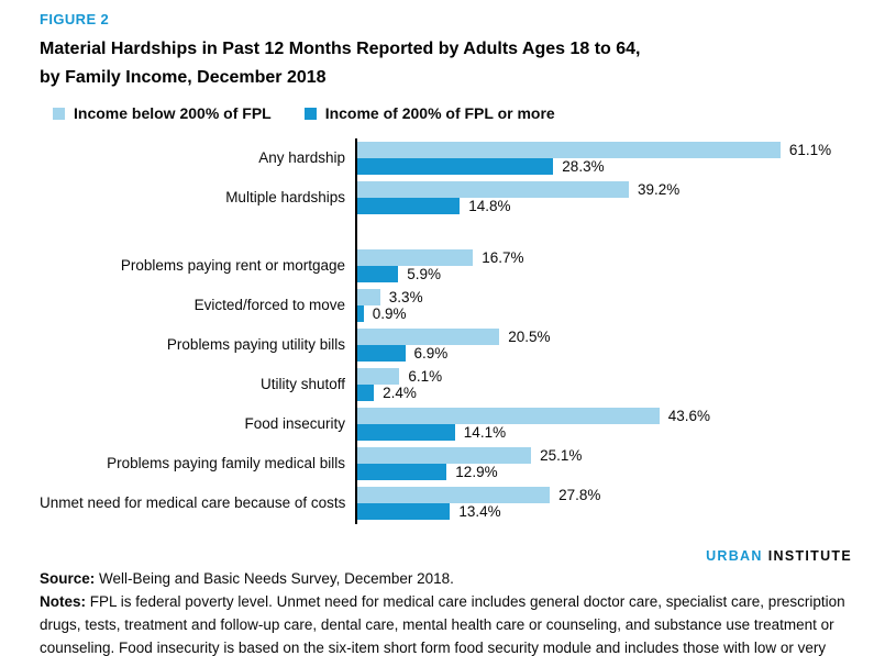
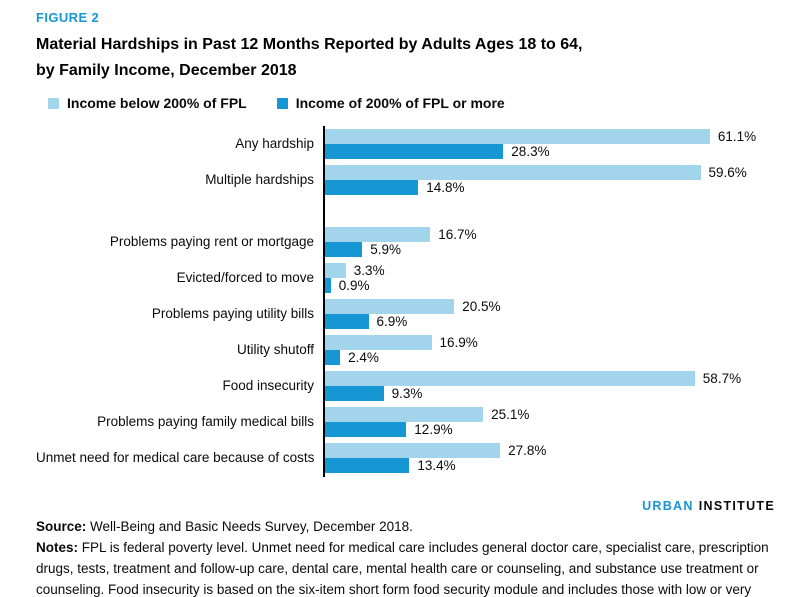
Income below 200% of FPL/Multiple hardships: 39.2% -> 59.6%
Income below 200% of FPL/Utility shutoff: 6.1% -> 16.9%
Income below 200% of FPL/Food insecurity: 43.6% -> 58.7%
Income of 200% of FPL or more/Food insecurity: 14.1% -> 9.3%
